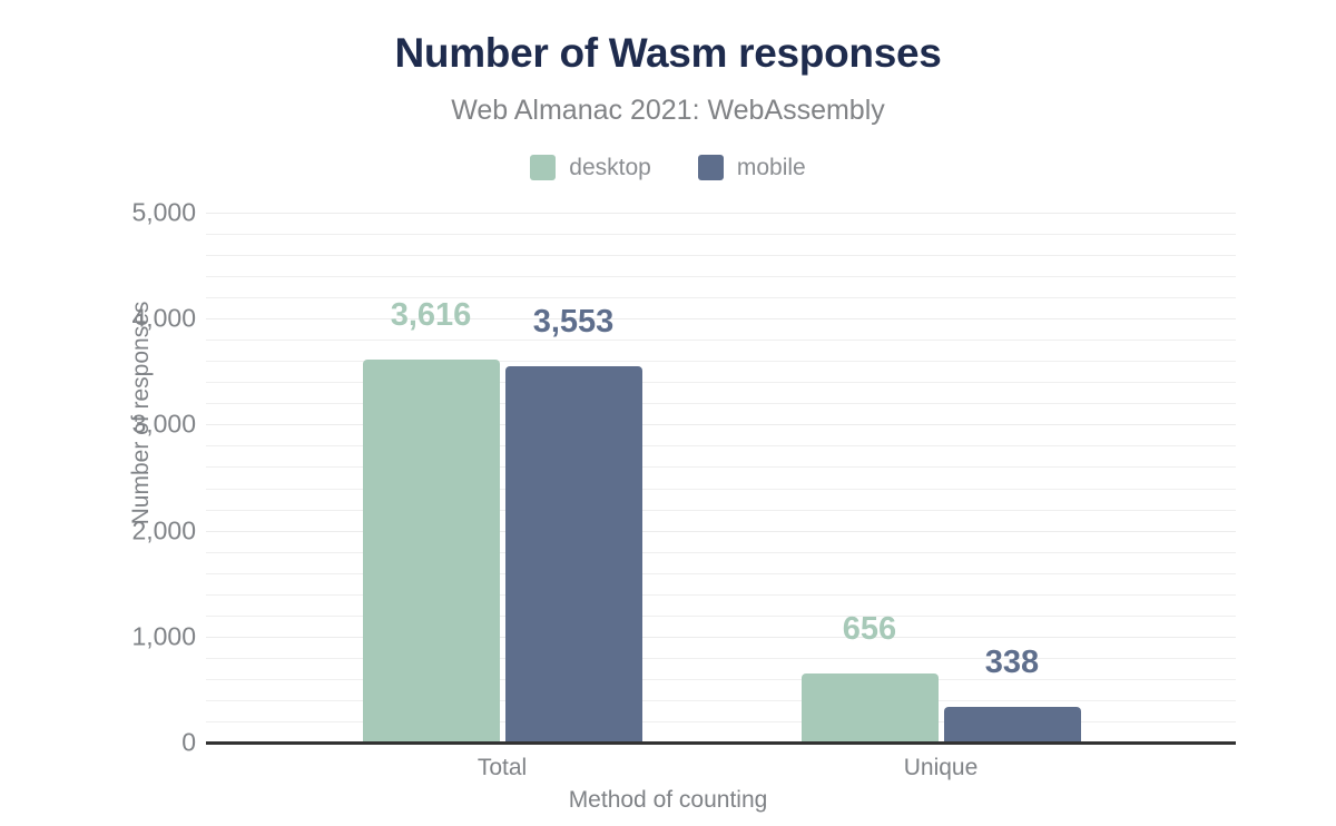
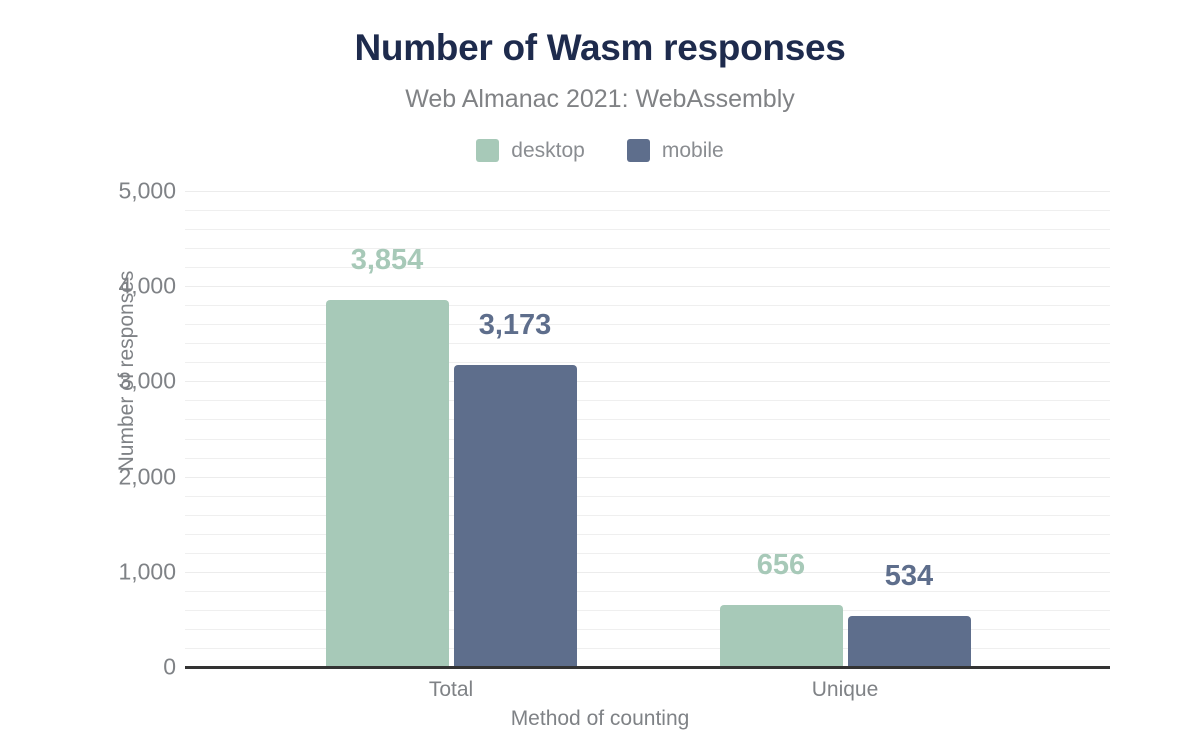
desktop/Total: 3,616 -> 3,854
mobile/Total: 3,553 -> 3,173
mobile/Unique: 338 -> 534
